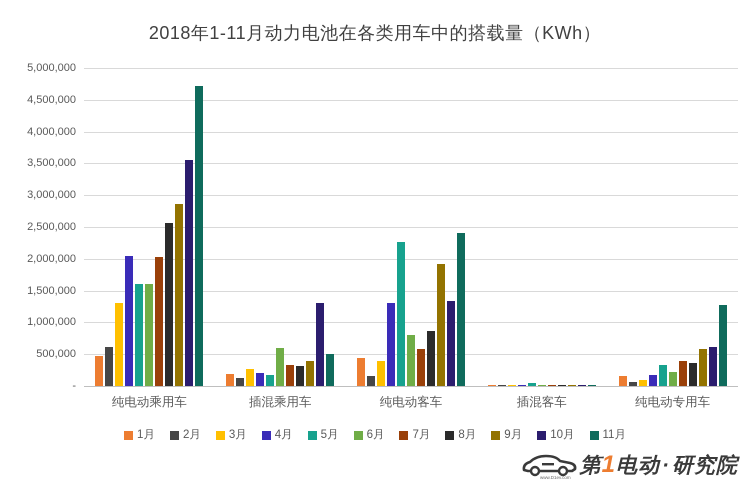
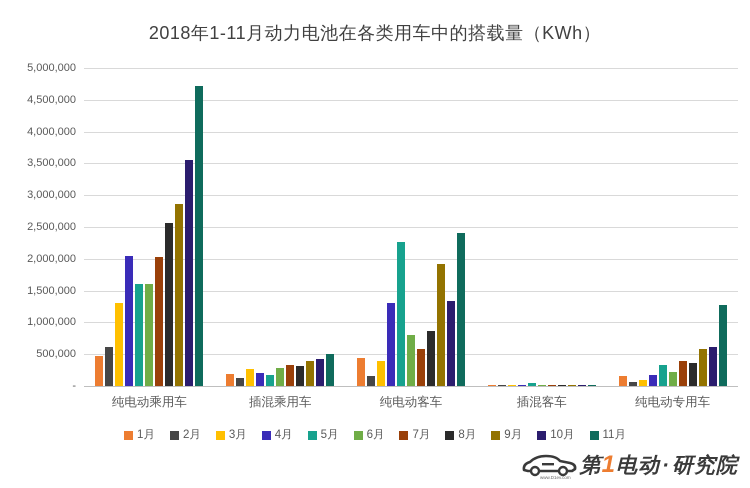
6月/插混乘用车: 600000 -> 300000
10月/插混乘用车: 1300000 -> 400000
